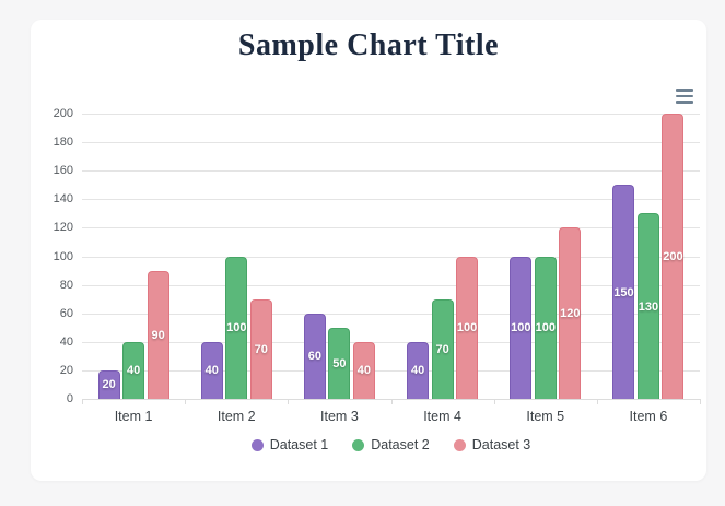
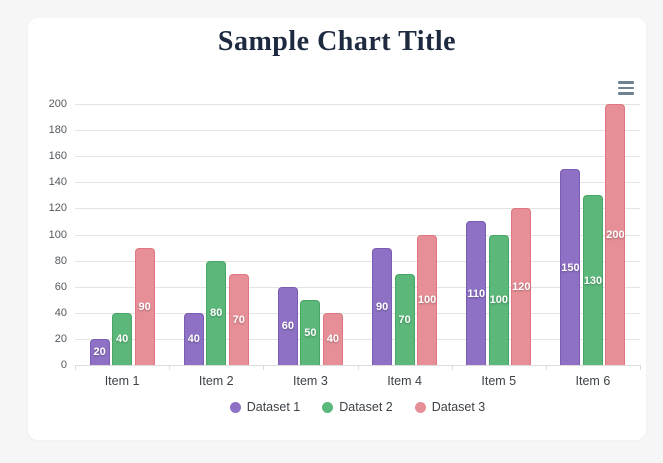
Dataset 2/Item 2: 100 -> 80
Dataset 1/Item 4: 40 -> 90
Dataset 1/Item 5: 100 -> 110
